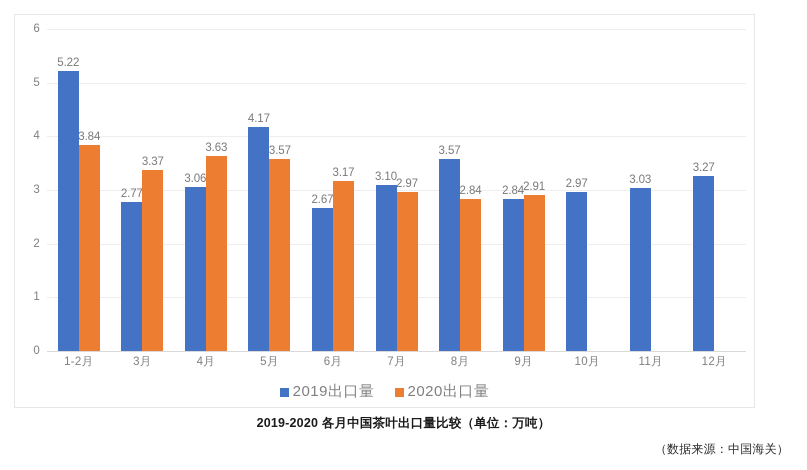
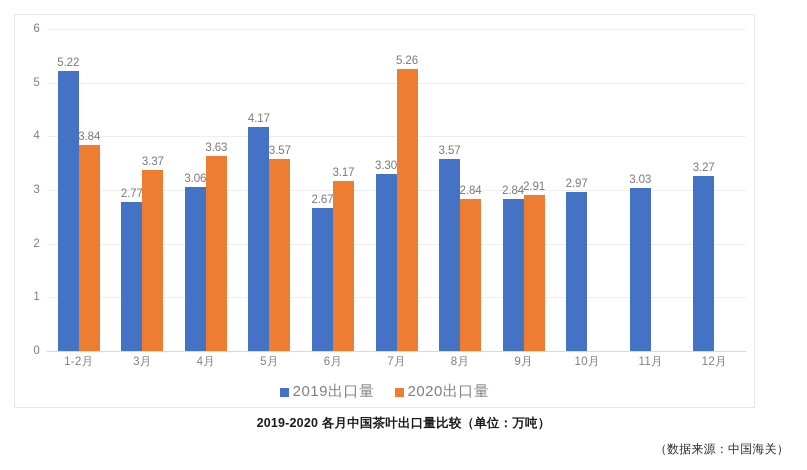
2019出口量/7月: 3.10 -> 3.30
2020出口量/7月: 2.97 -> 5.26
